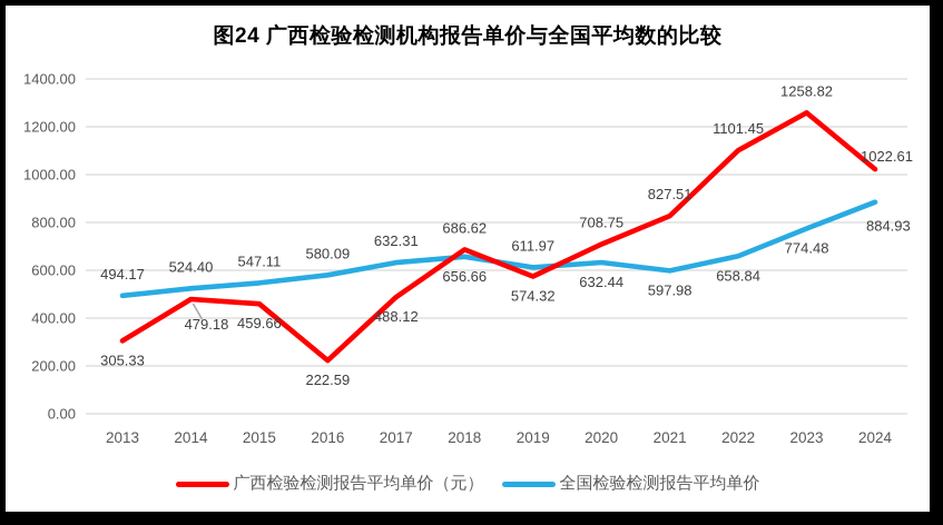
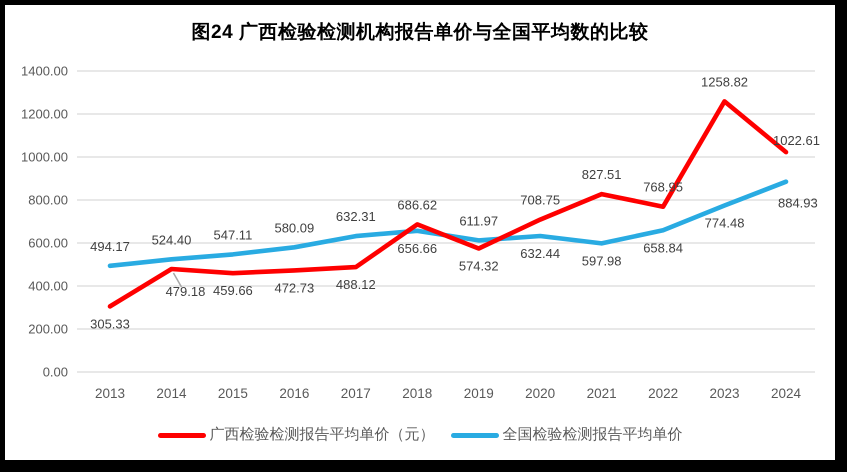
广西检验检测报告平均单价（元）/2016: 222.59 -> 472.73
广西检验检测报告平均单价（元）/2022: 1101.45 -> 768.95
